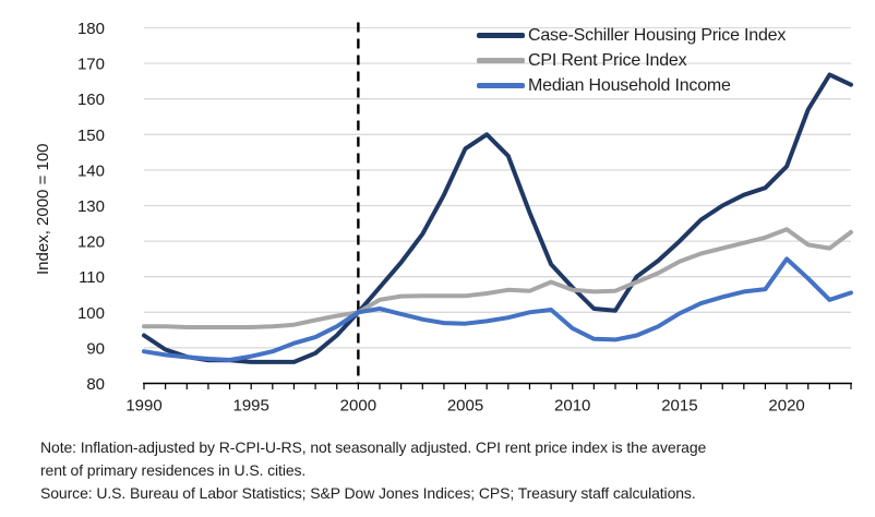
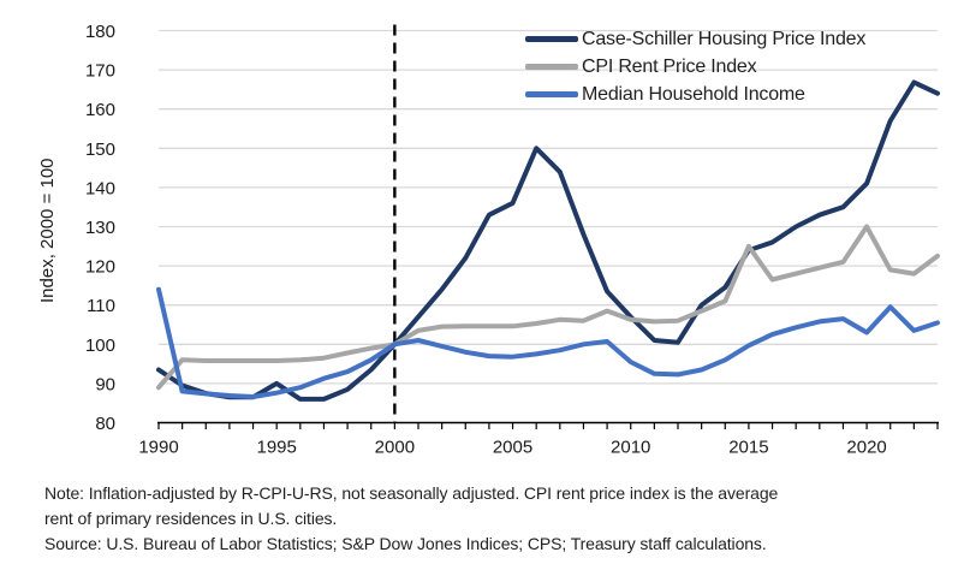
CPI Rent Price Index/1990: 96 -> 89
Median Household Income/1990: 89 -> 114
Case-Schiller Housing Price Index/1995: 86 -> 90
Case-Schiller Housing Price Index/2005: 146 -> 136
Case-Schiller Housing Price Index/2015: 120 -> 124
CPI Rent Price Index/2015: 114 -> 125
CPI Rent Price Index/2020: 123 -> 130
Median Household Income/2020: 115 -> 103
